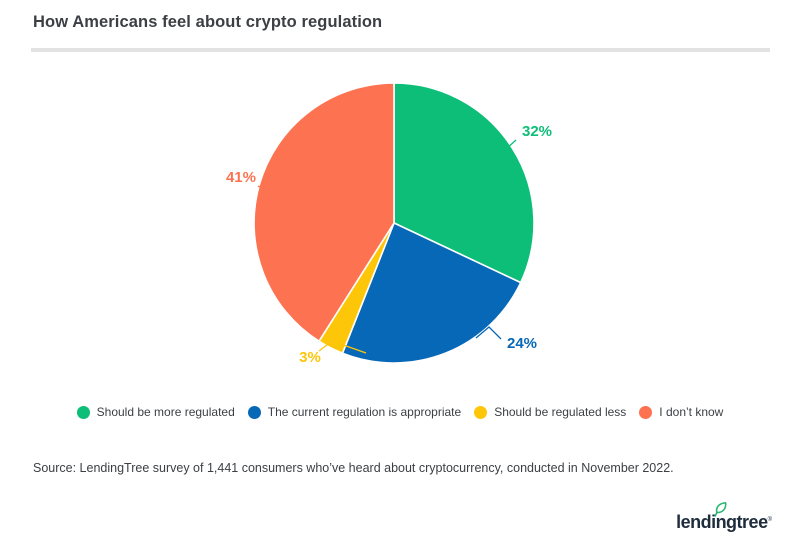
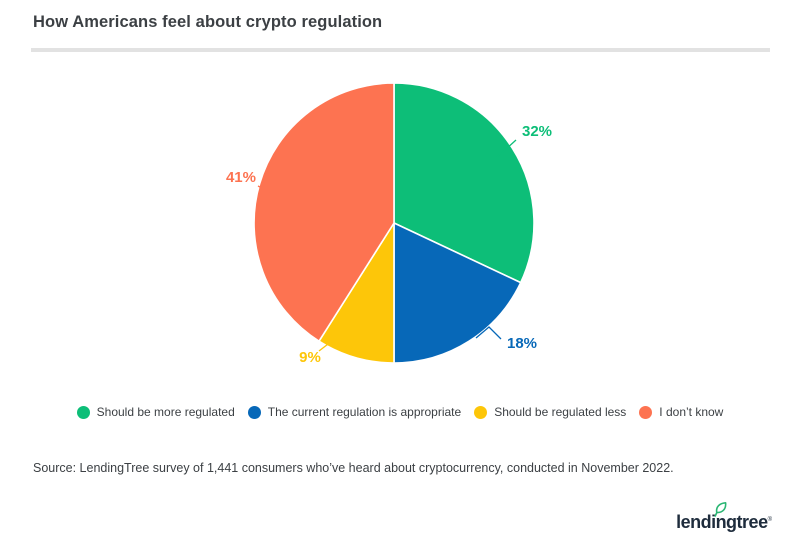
The current regulation is appropriate: 24% -> 18%
Should be regulated less: 3% -> 9%
